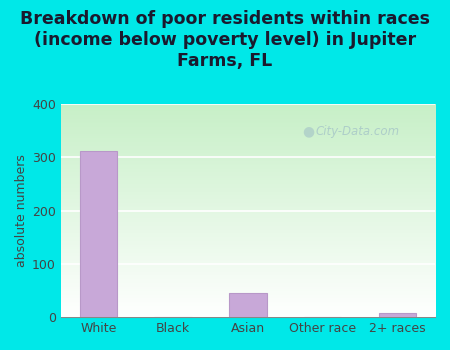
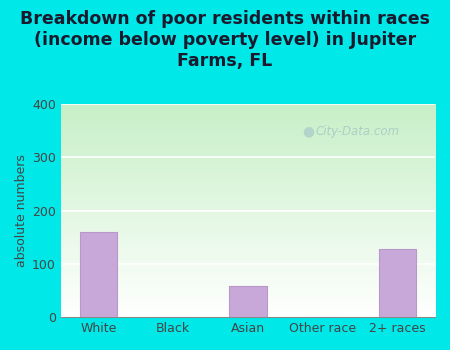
White: 311 -> 160
Asian: 45 -> 58
2+ races: 8 -> 128
